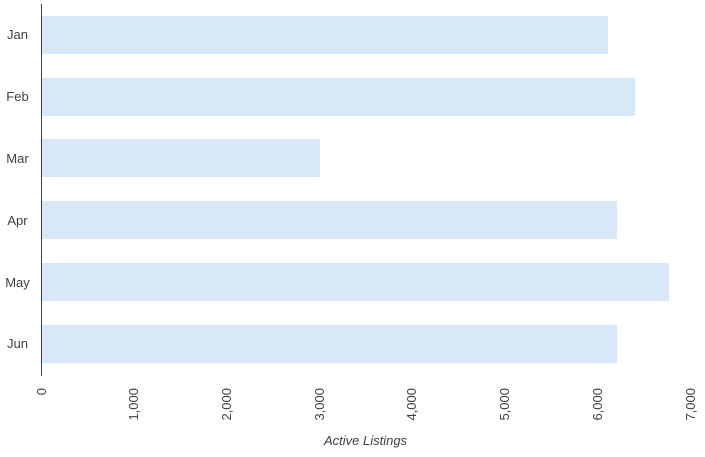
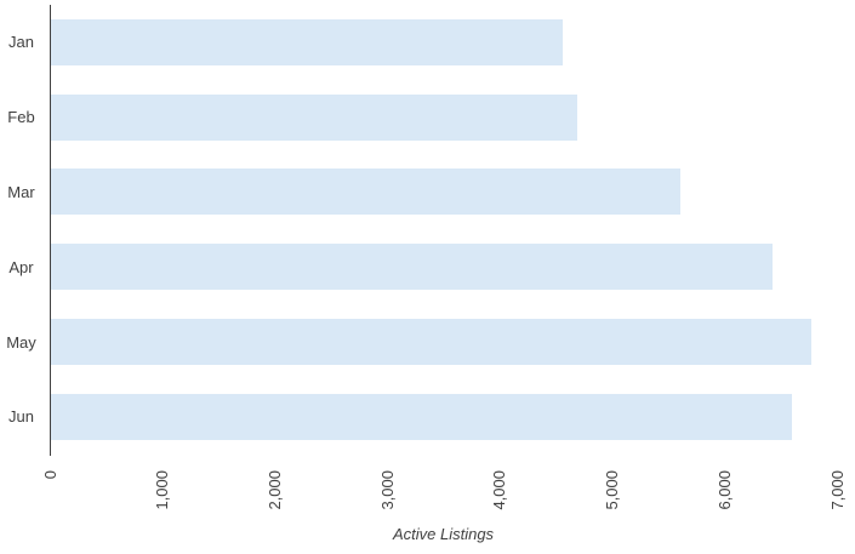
Jan: 6100 -> 4600
Feb: 6400 -> 4700
Mar: 3000 -> 5600
Apr: 6200 -> 6400
Jun: 6200 -> 6600
